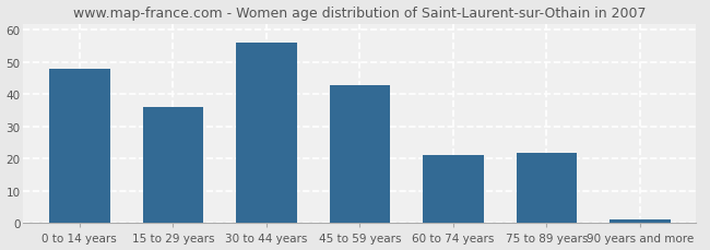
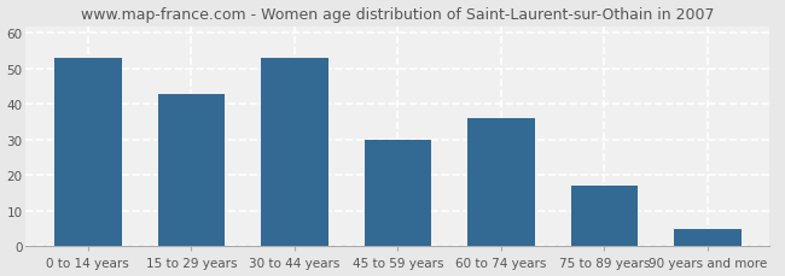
0 to 14 years: 48 -> 53
15 to 29 years: 36 -> 43
30 to 44 years: 56 -> 53
45 to 59 years: 43 -> 30
60 to 74 years: 21 -> 36
75 to 89 years: 22 -> 17
90 years and more: 1 -> 5
